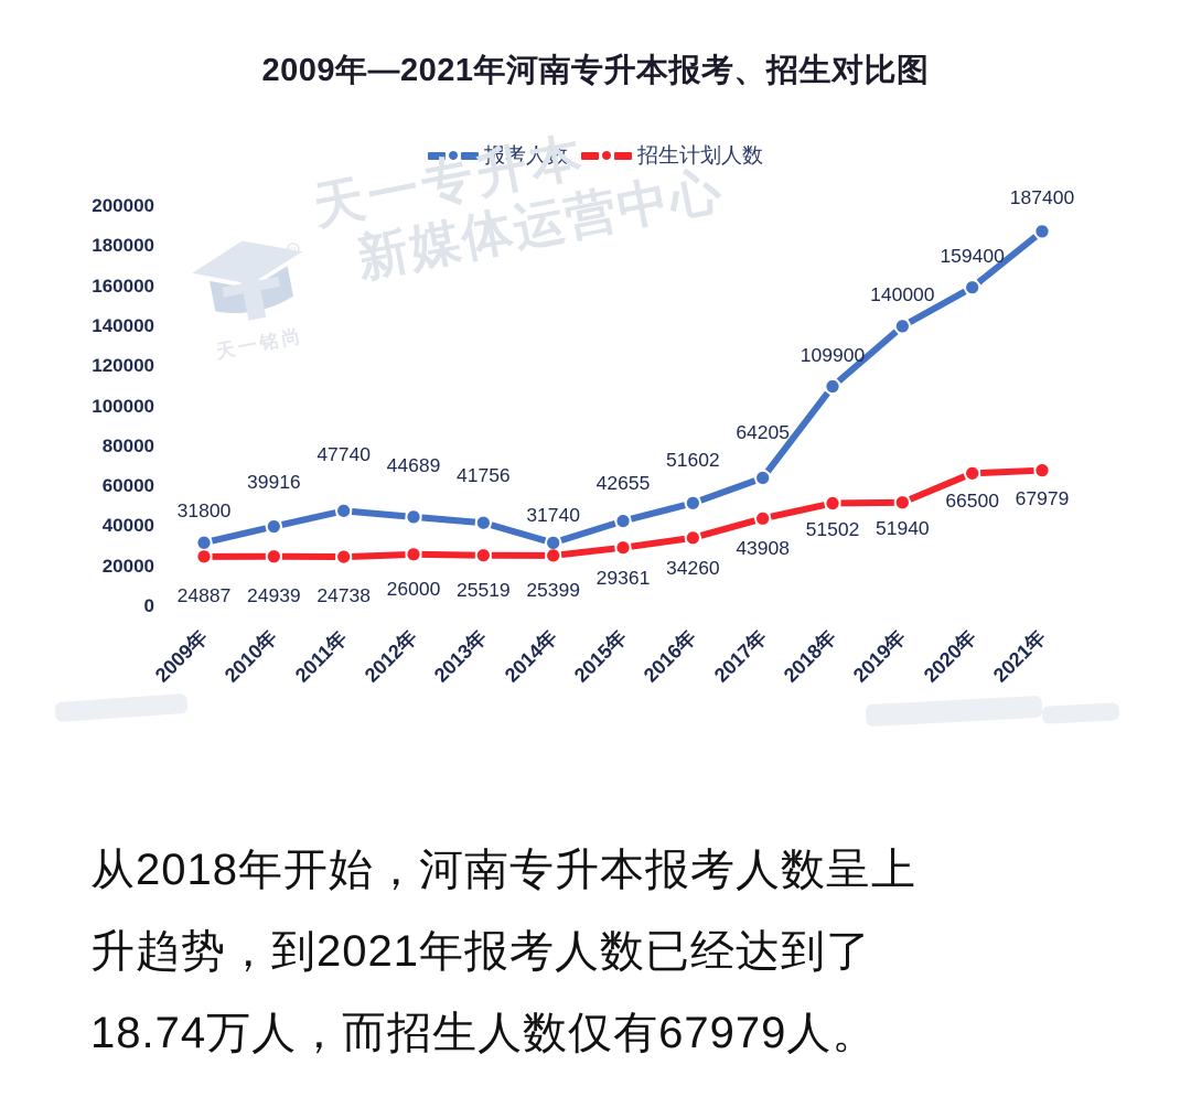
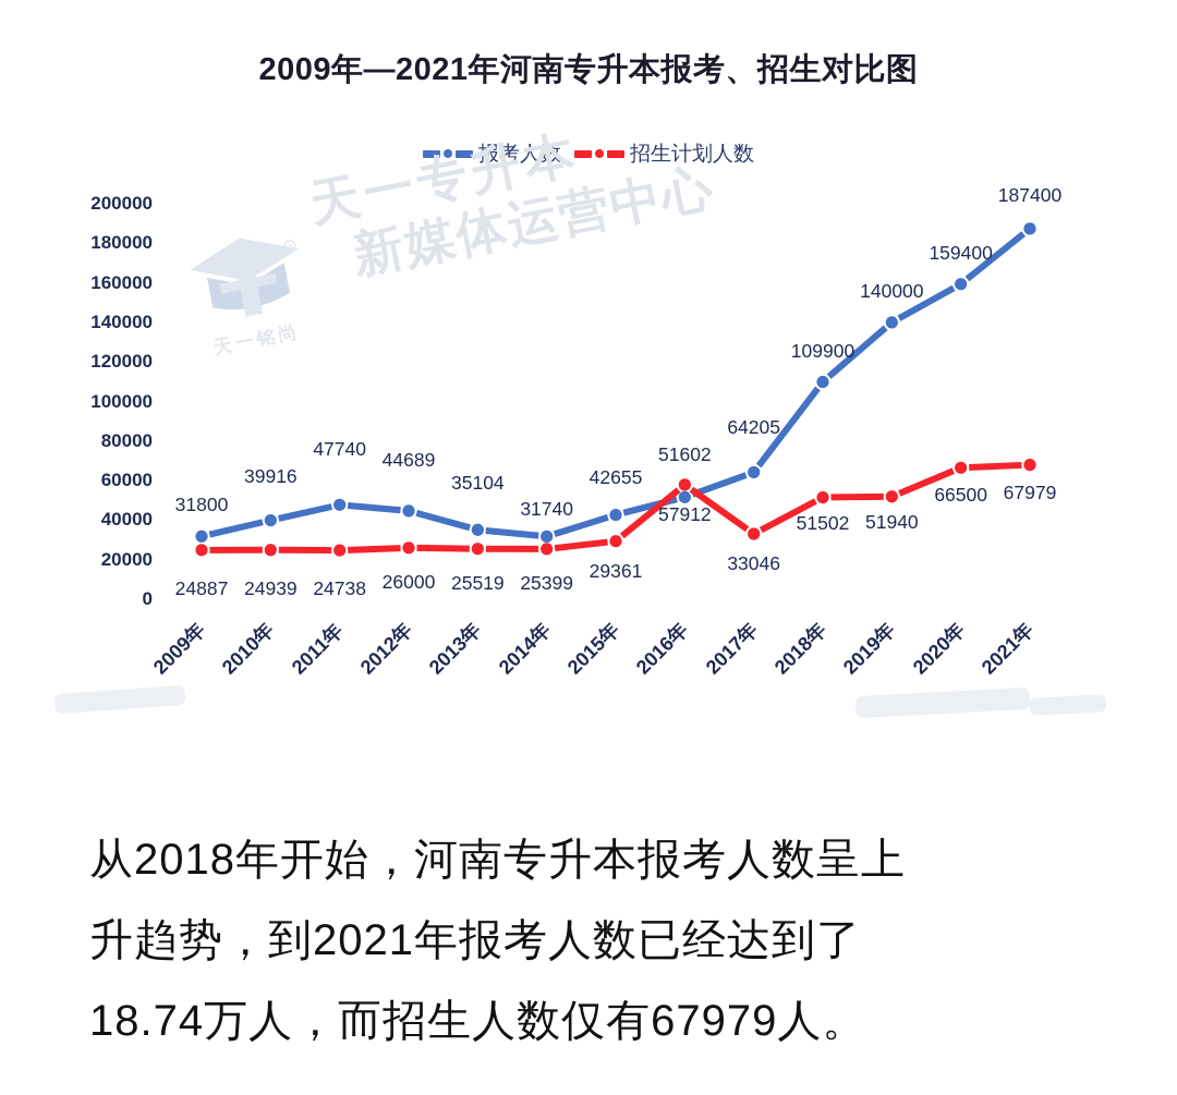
报考人数/2013年: 41756 -> 35104
招生计划人数/2016年: 34260 -> 57912
招生计划人数/2017年: 43908 -> 33046
